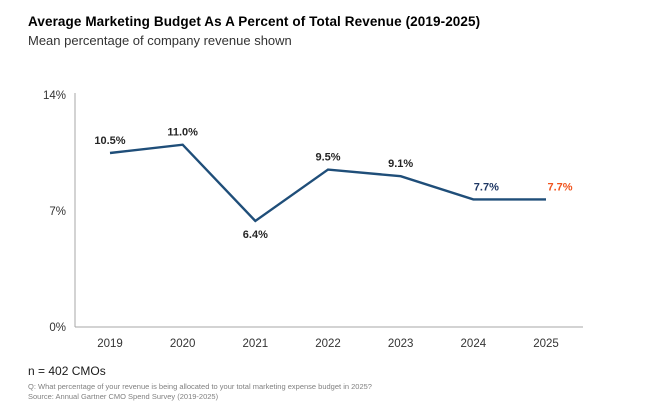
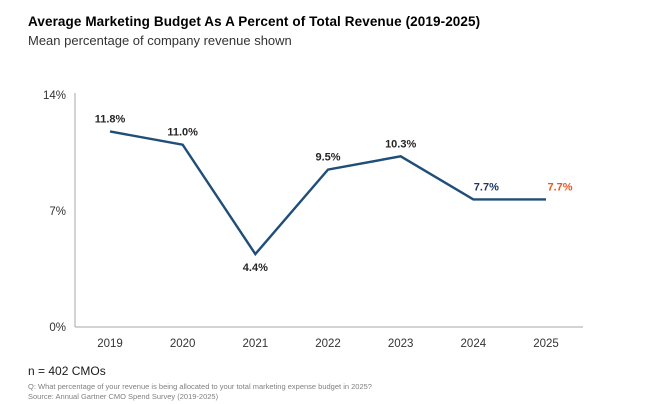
2019: 10.5% -> 11.8%
2021: 6.4% -> 4.4%
2023: 9.1% -> 10.3%
